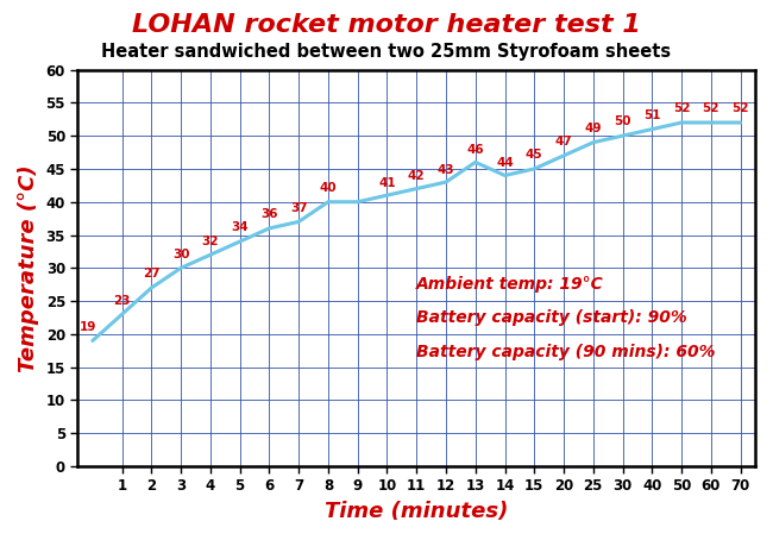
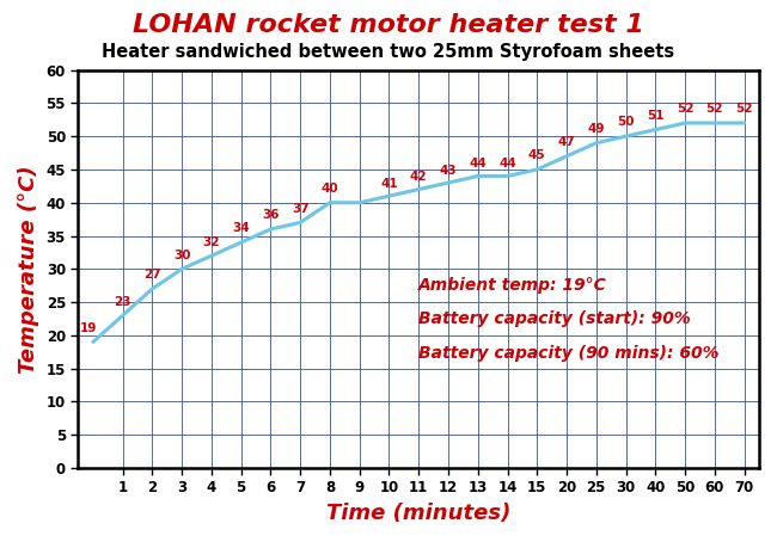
13: 46 -> 44
